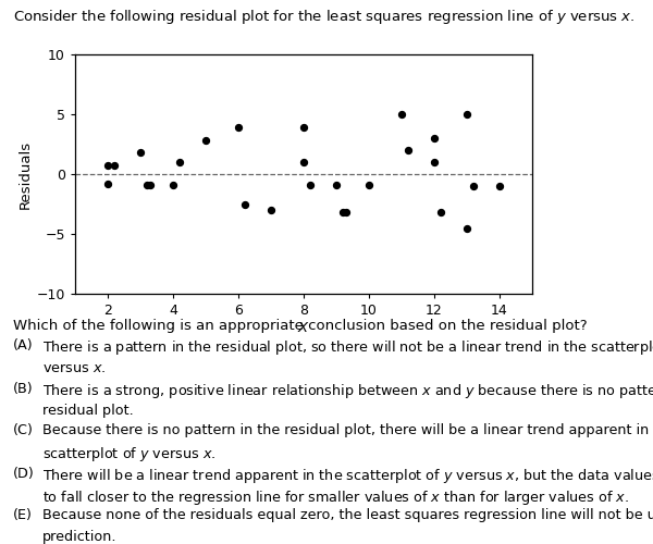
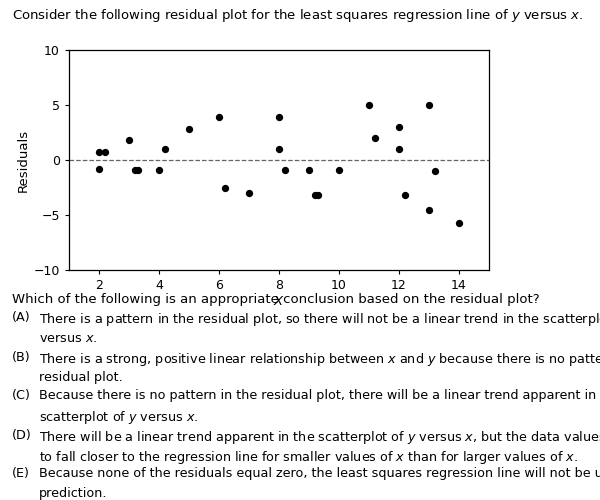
14: -1.0 -> -5.7
